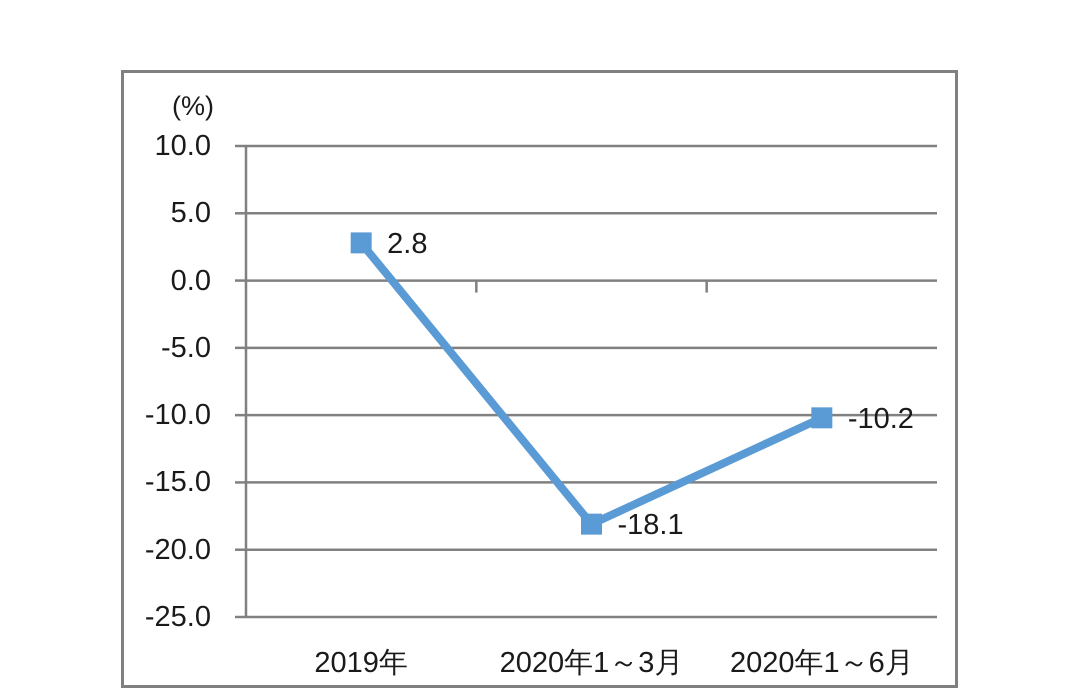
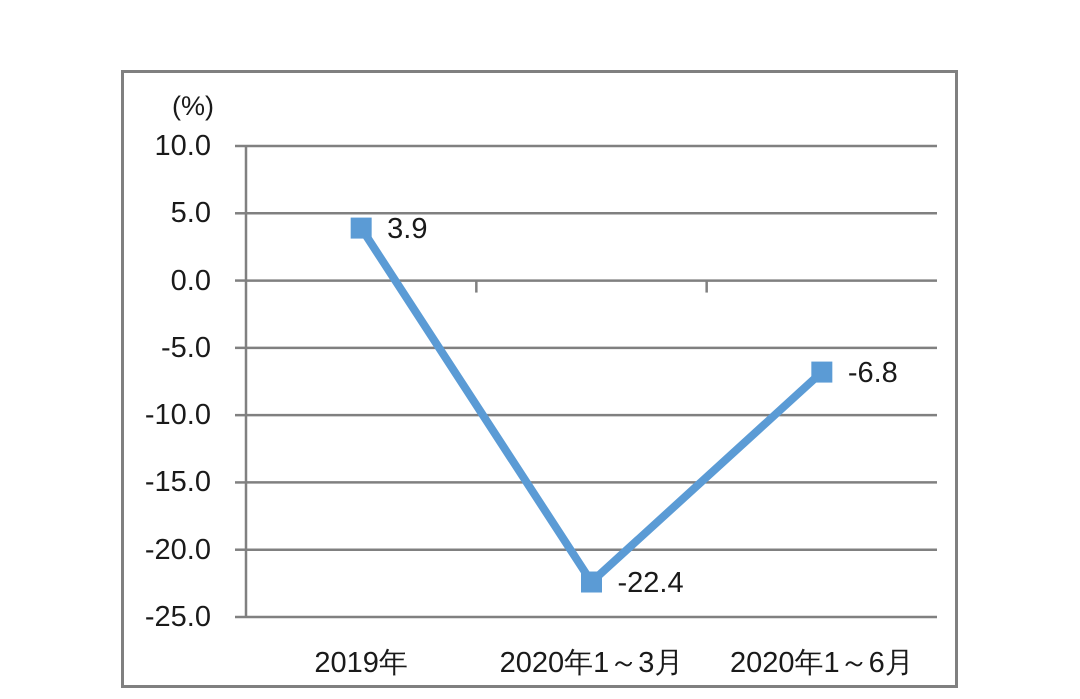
2019年: 2.8 -> 3.9
2020年1～3月: -18.1 -> -22.4
2020年1～6月: -10.2 -> -6.8
